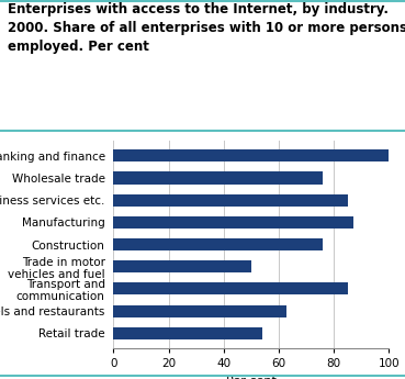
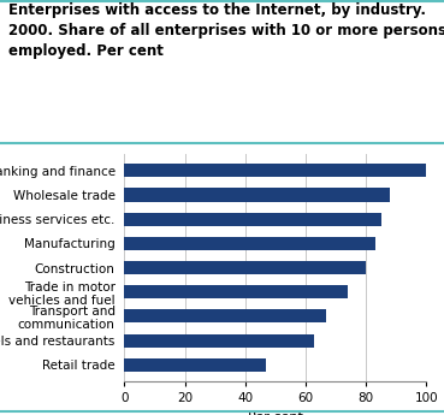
Wholesale trade: 76 -> 88
Manufacturing: 87 -> 83
Construction: 76 -> 80
Trade in motor vehicles and fuel: 50 -> 74
Transport and communication: 85 -> 67
Retail trade: 54 -> 47
